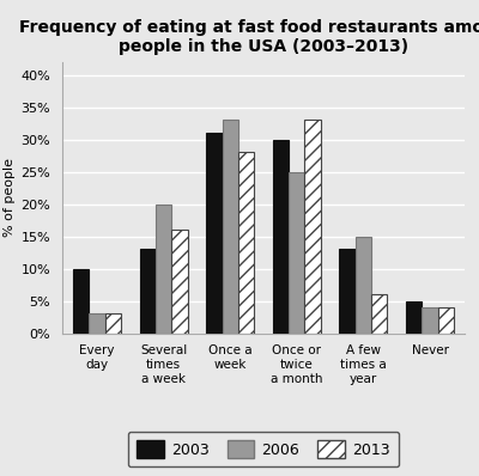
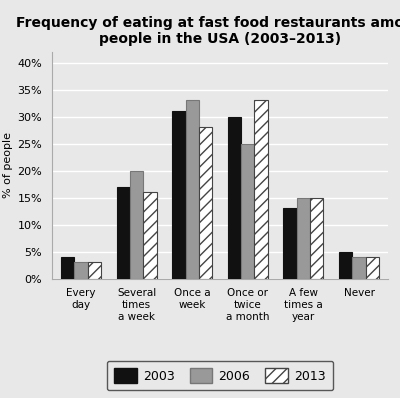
2003/Every day: 10% -> 4%
2003/Several times a week: 13% -> 17%
2013/A few times a year: 6% -> 15%
